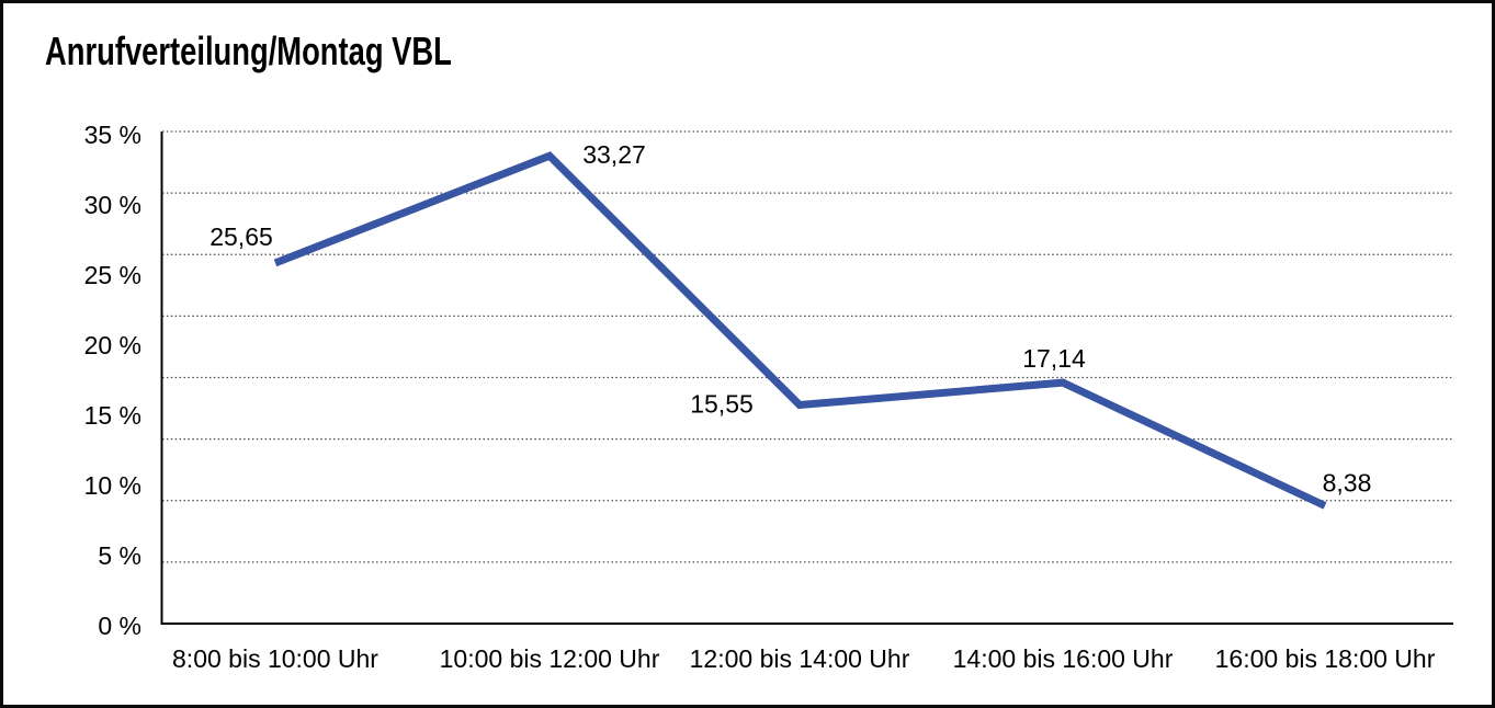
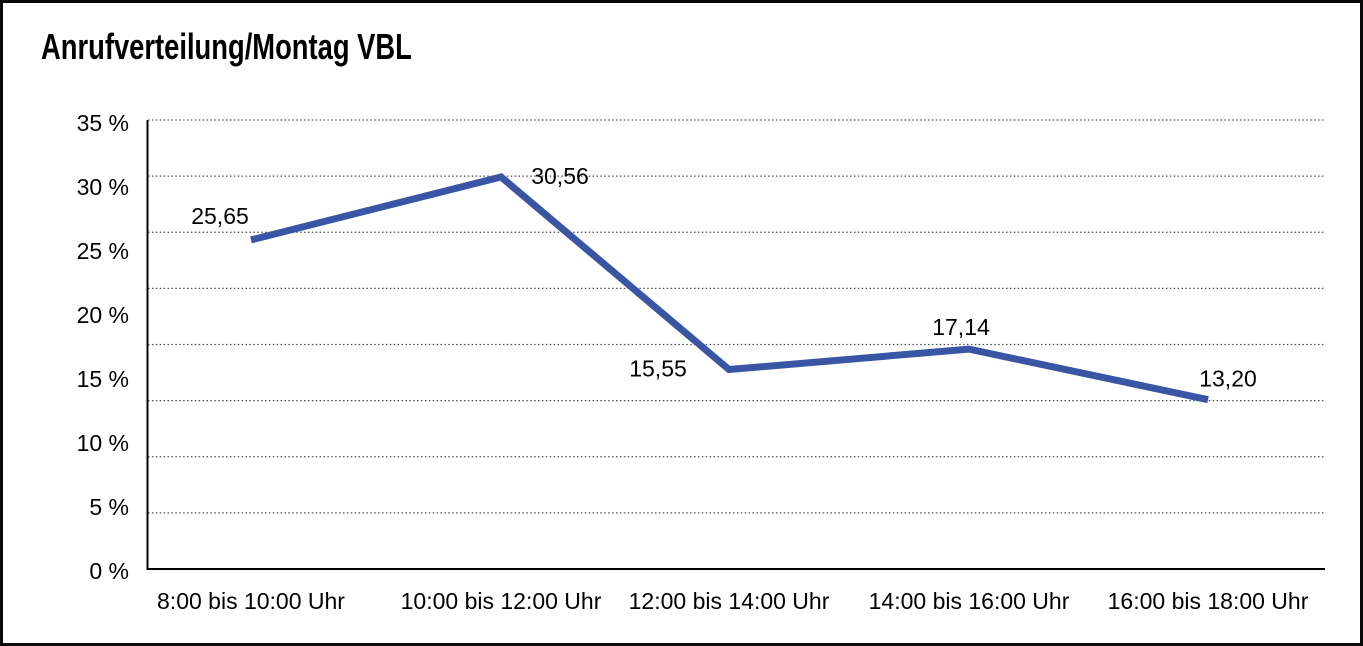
10:00 bis 12:00 Uhr: 33,27 -> 30,56
16:00 bis 18:00 Uhr: 8,38 -> 13,20
